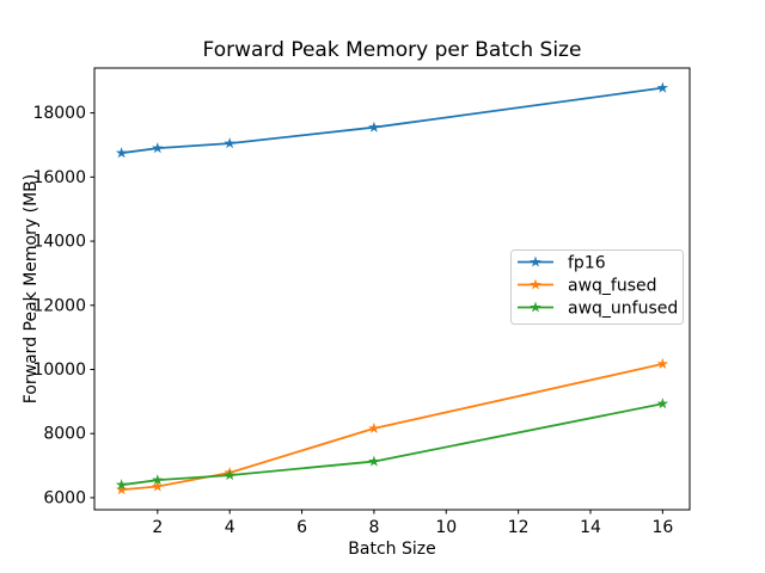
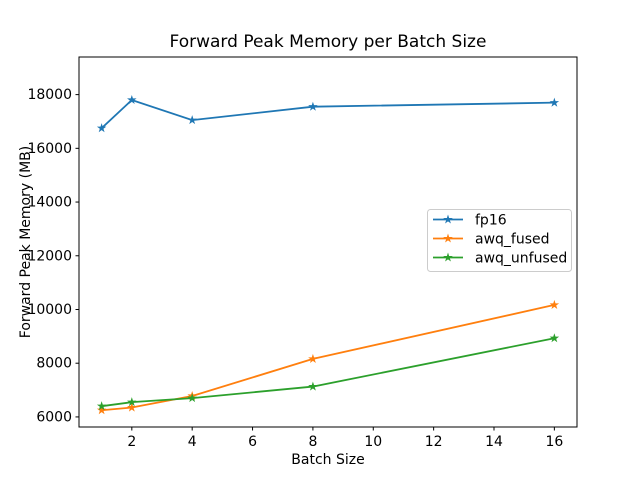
fp16/2: 16900 -> 17800
fp16/16: 18800 -> 17700
